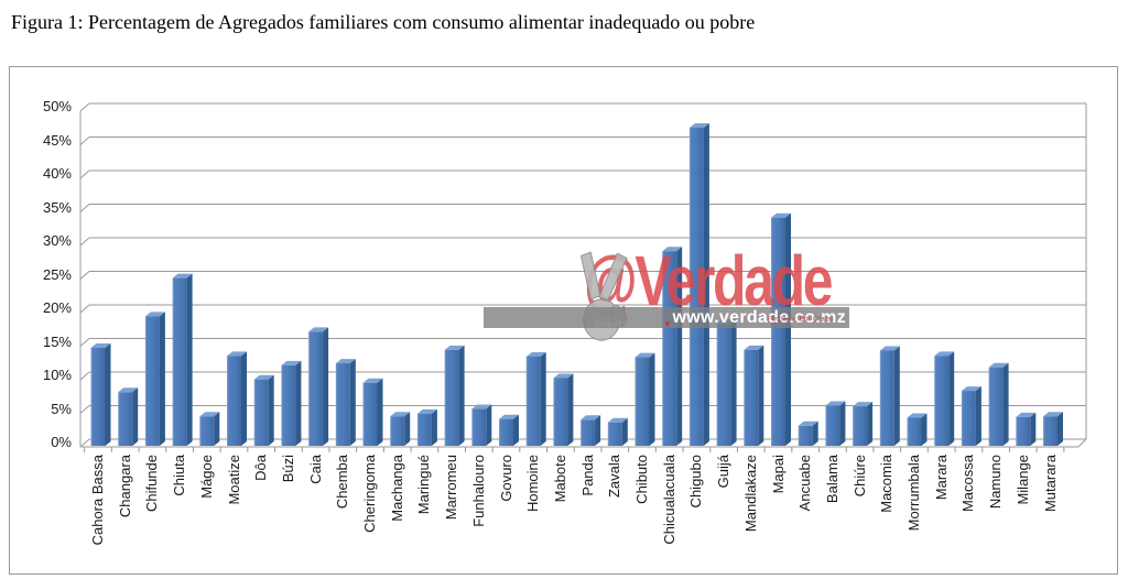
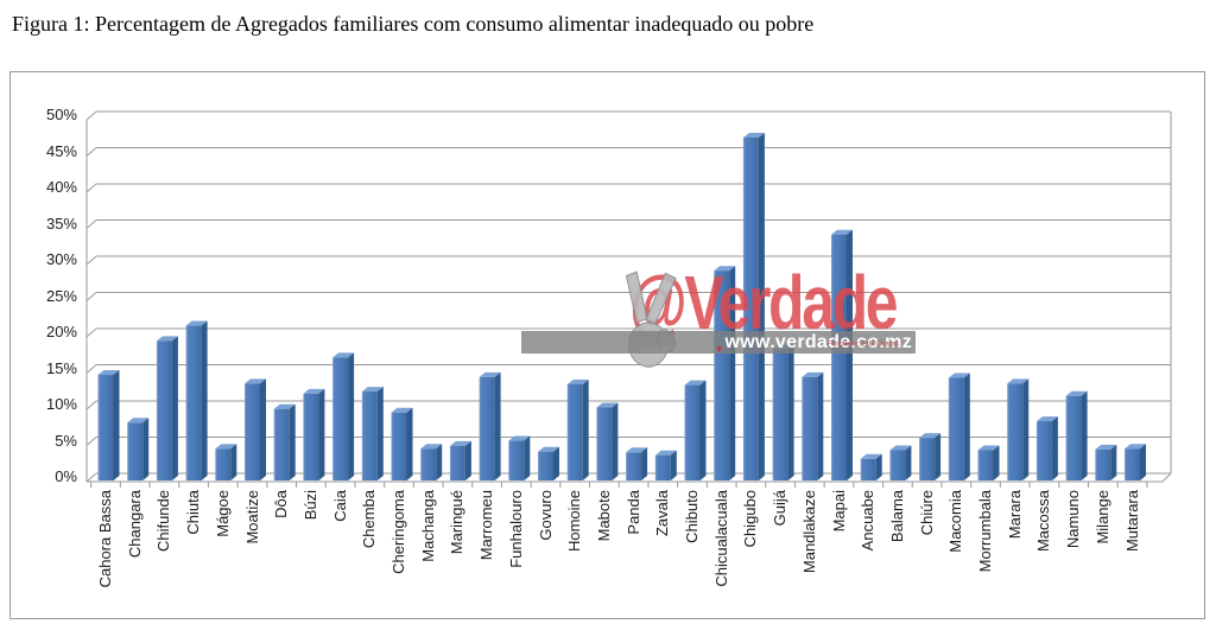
Chiuta: 24% -> 20%
Balama: 5% -> 3%
